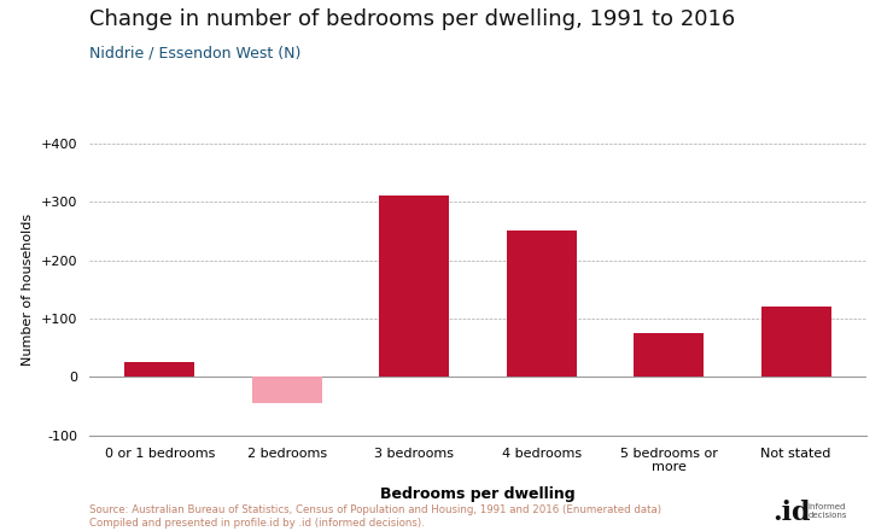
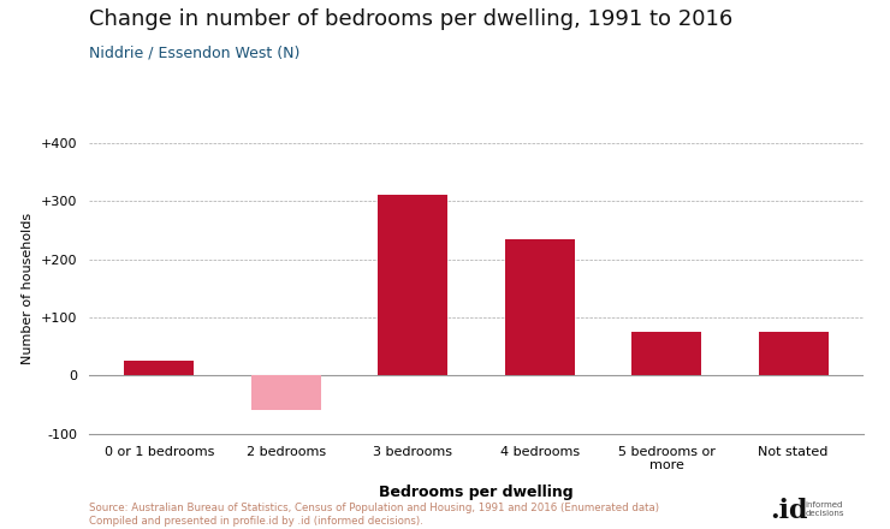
2 bedrooms: -45 -> -60
4 bedrooms: 250 -> 235
Not stated: 120 -> 75
